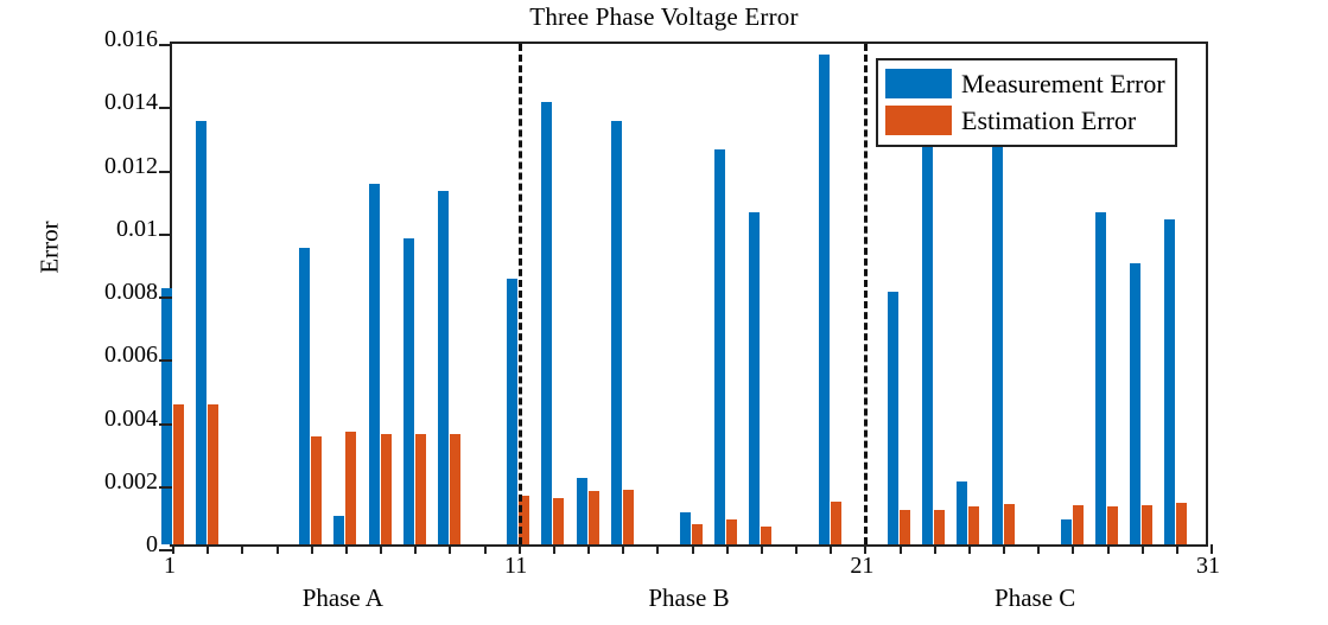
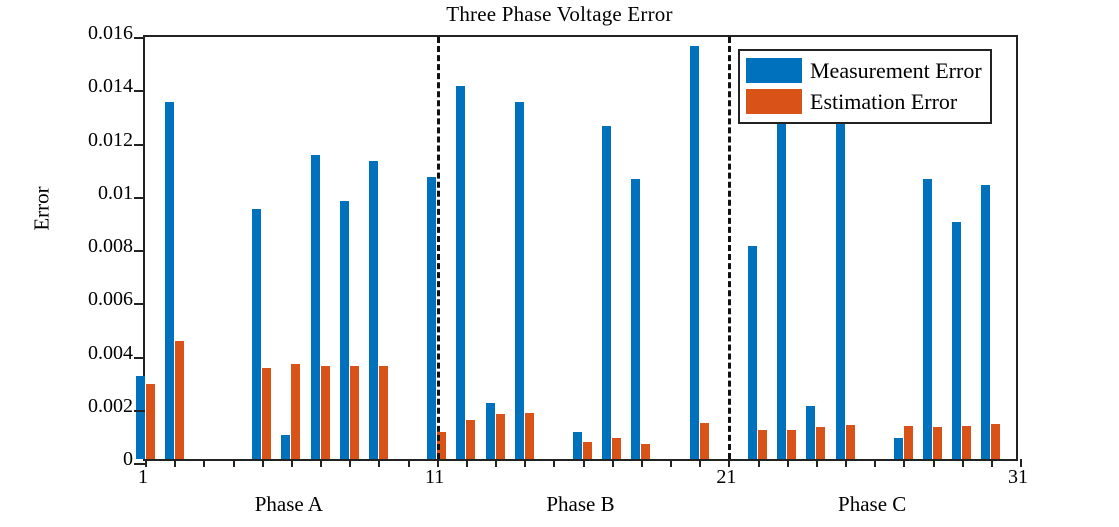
Measurement Error/1: 0.0081 -> 0.0031
Estimation Error/1: 0.0044 -> 0.0028
Measurement Error/11: 0.0084 -> 0.0106
Estimation Error/11: 0.0015 -> 0.0010
